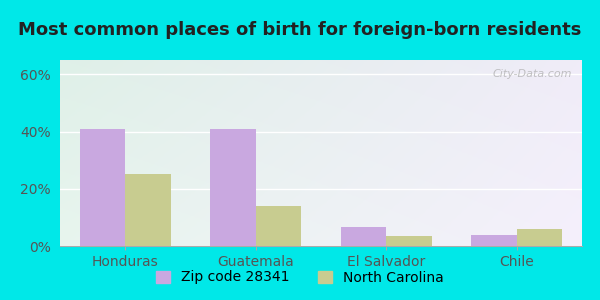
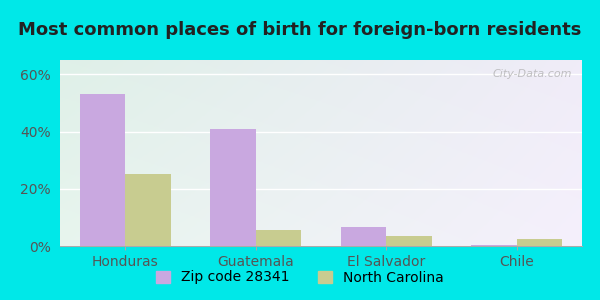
Zip code 28341/Honduras: 41.0% -> 53.0%
North Carolina/Guatemala: 14.0% -> 5.5%
Zip code 28341/Chile: 4.0% -> 0.5%
North Carolina/Chile: 6.0% -> 2.5%
